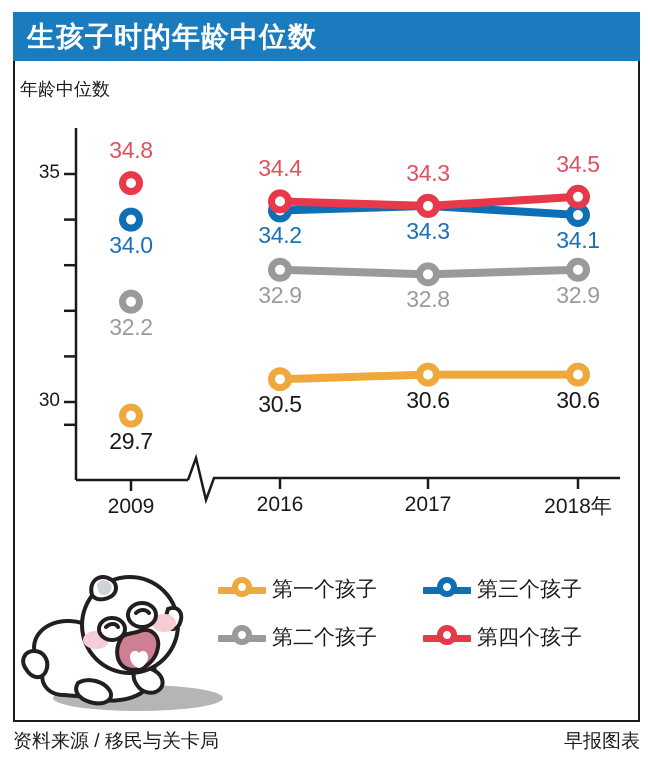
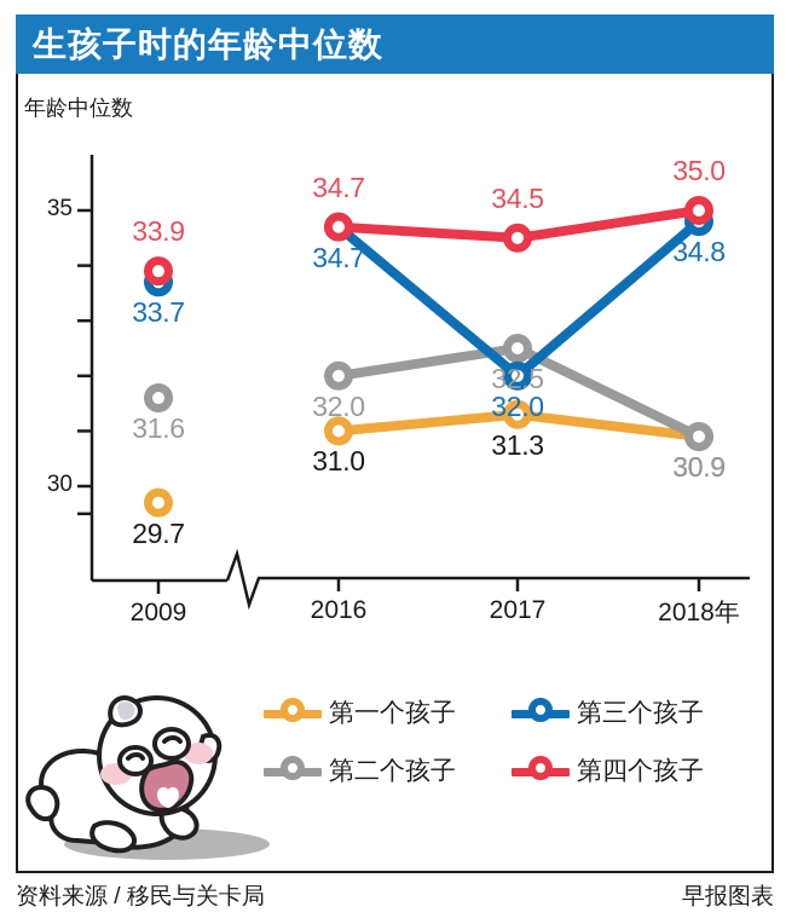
第二个孩子/2009: 32.2 -> 31.6
第三个孩子/2009: 34.0 -> 33.7
第四个孩子/2009: 34.8 -> 33.9
第一个孩子/2016: 30.5 -> 31.0
第二个孩子/2016: 32.9 -> 32.0
第三个孩子/2016: 34.2 -> 34.7
第四个孩子/2016: 34.4 -> 34.7
第一个孩子/2017: 30.6 -> 31.3
第二个孩子/2017: 32.8 -> 32.5
第三个孩子/2017: 34.3 -> 32.0
第四个孩子/2017: 34.3 -> 34.5
第一个孩子/2018年: 30.6 -> 30.9
第二个孩子/2018年: 32.9 -> 30.9
第三个孩子/2018年: 34.1 -> 34.8
第四个孩子/2018年: 34.5 -> 35.0
